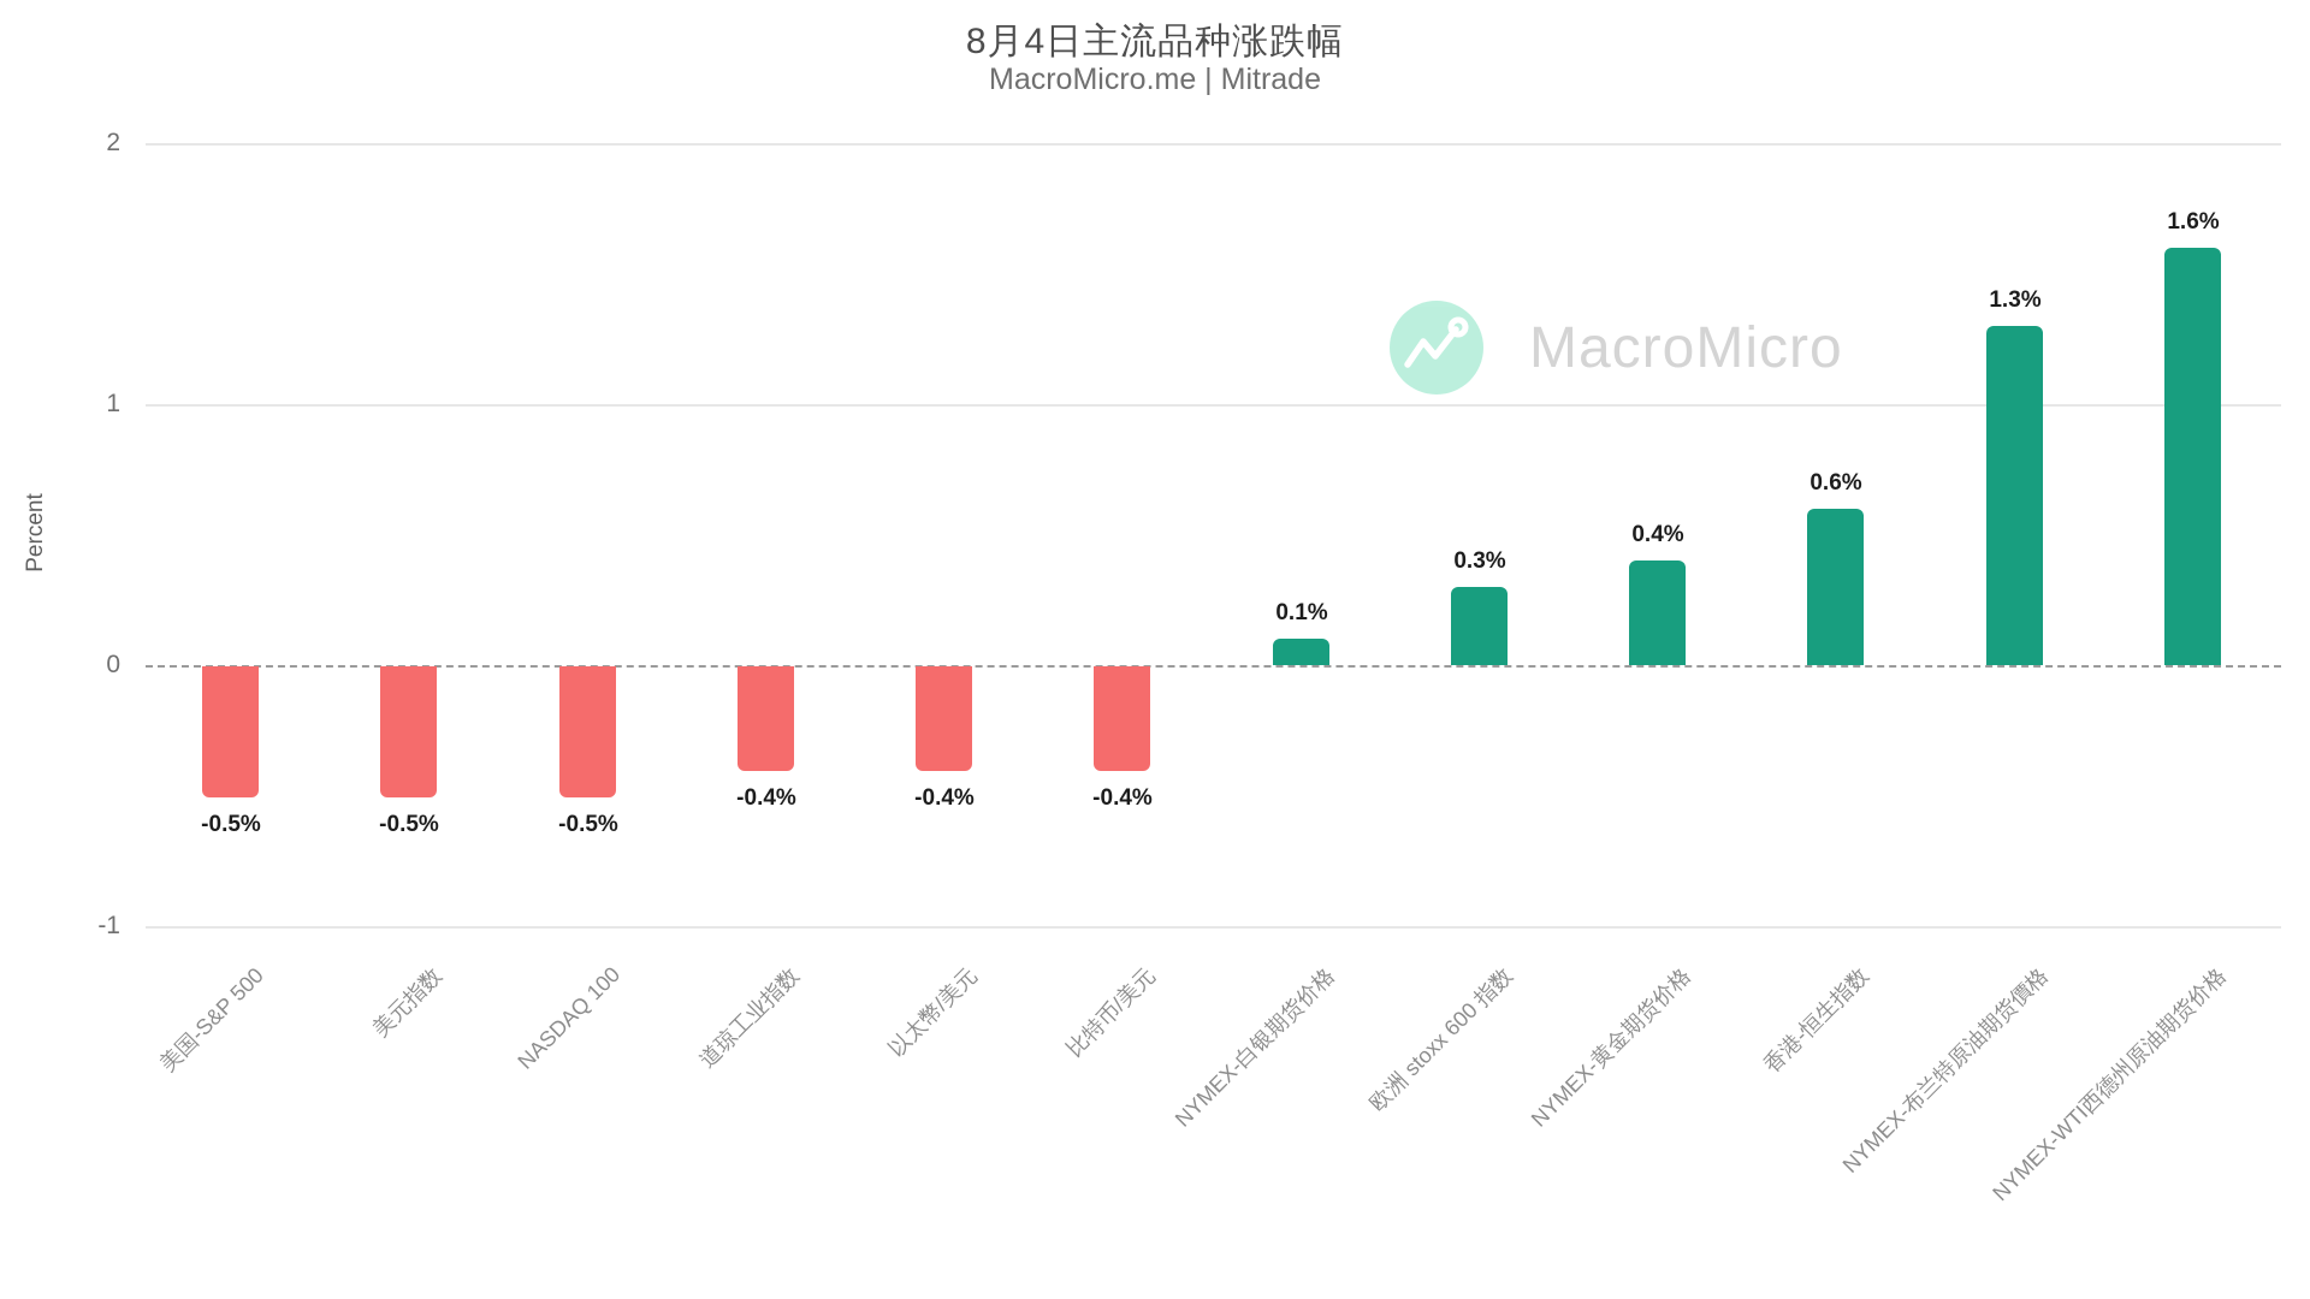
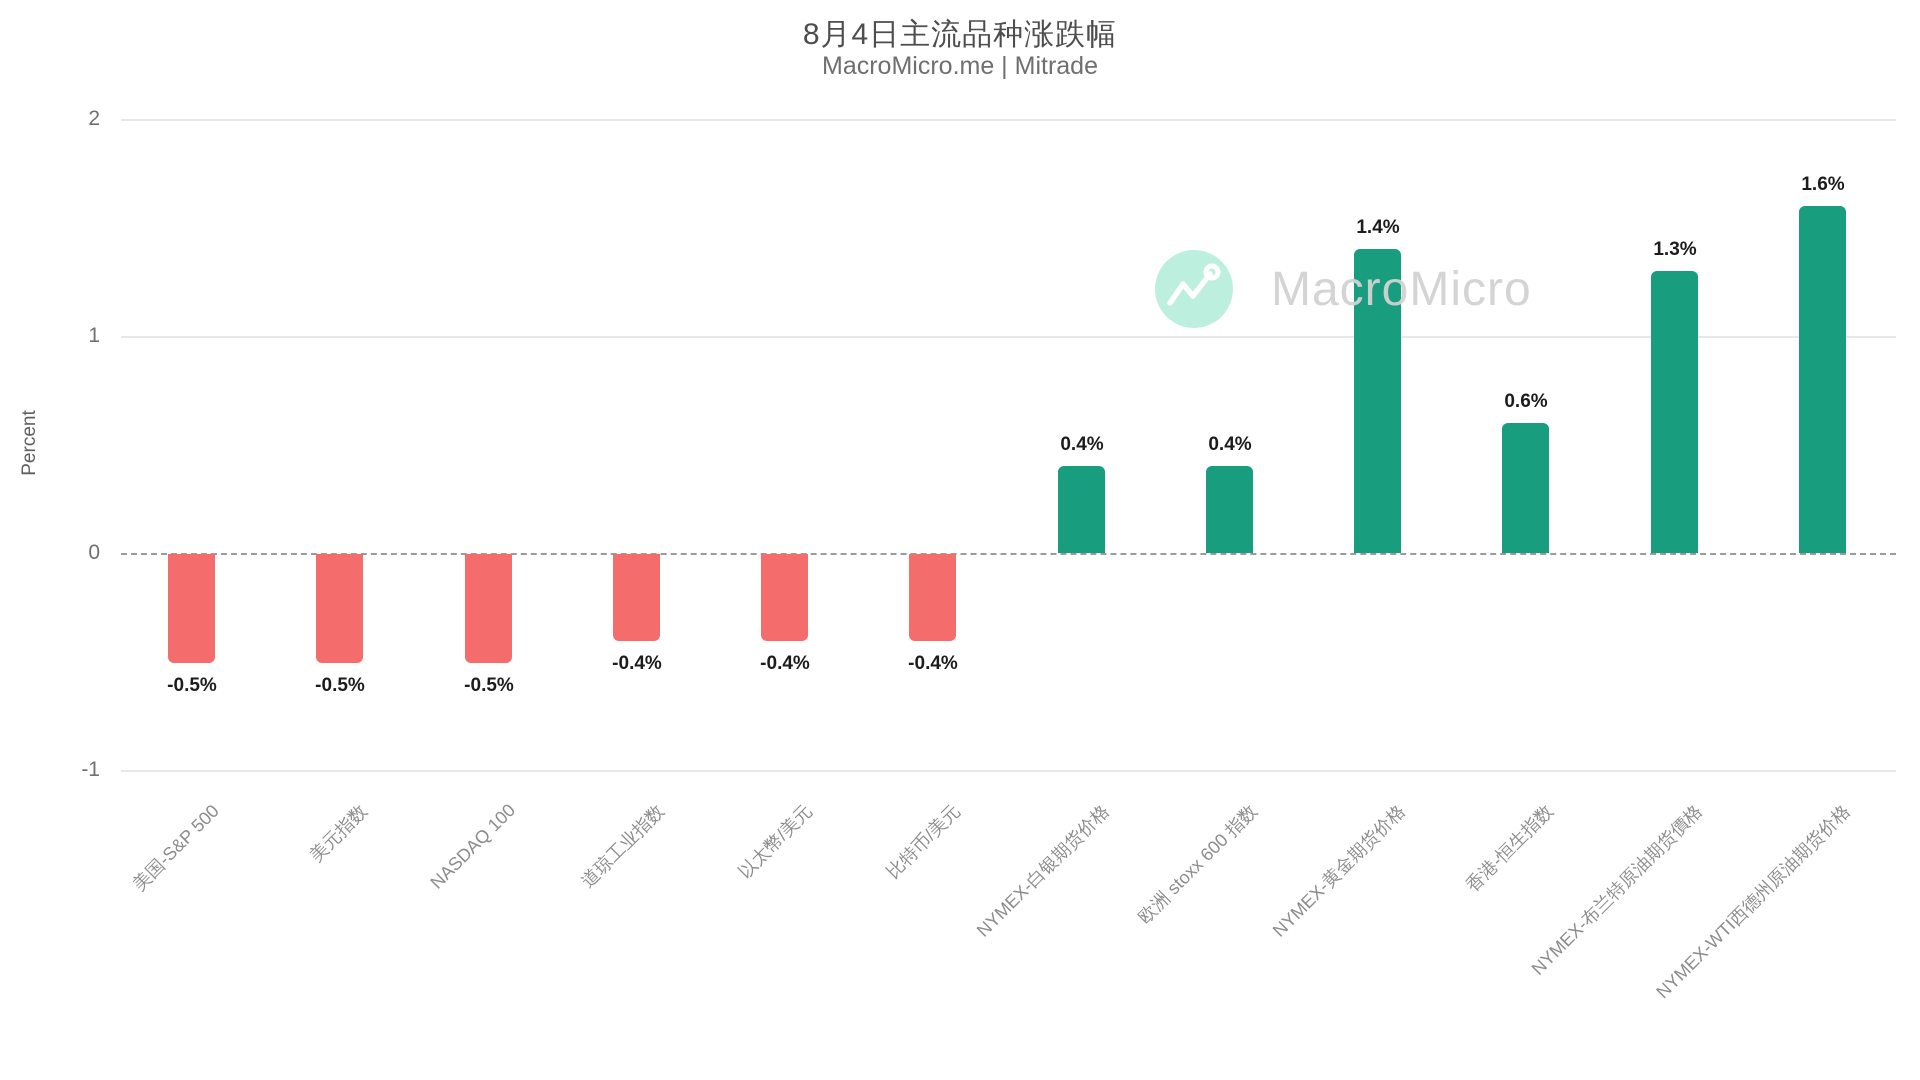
NYMEX-白银期货价格: 0.1% -> 0.4%
欧洲 stoxx 600 指数: 0.3% -> 0.4%
NYMEX-黄金期货价格: 0.4% -> 1.4%
